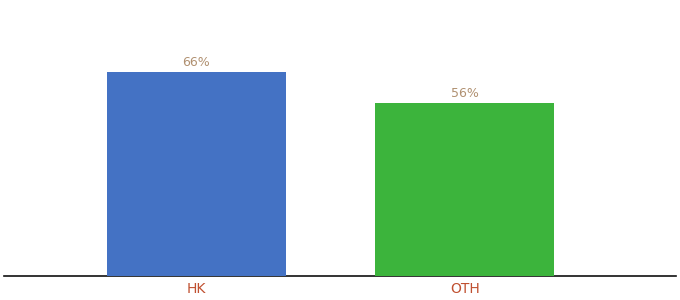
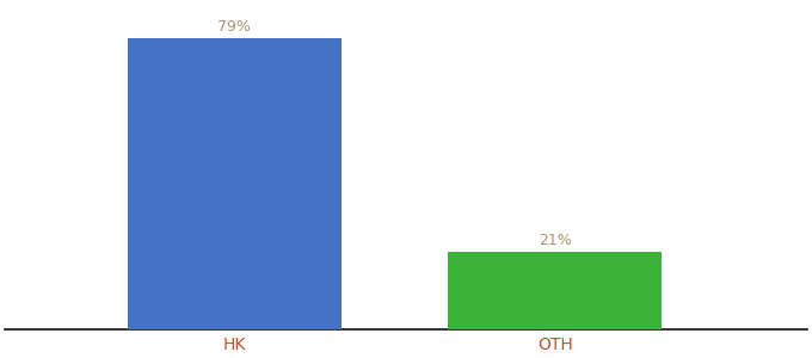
HK: 66% -> 79%
OTH: 56% -> 21%
